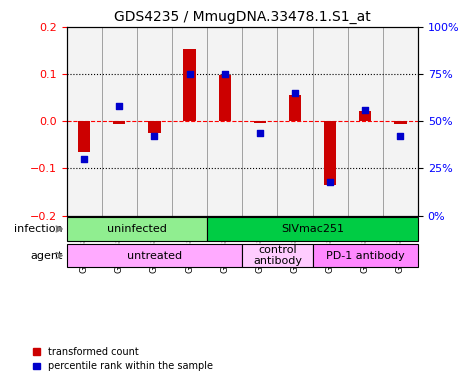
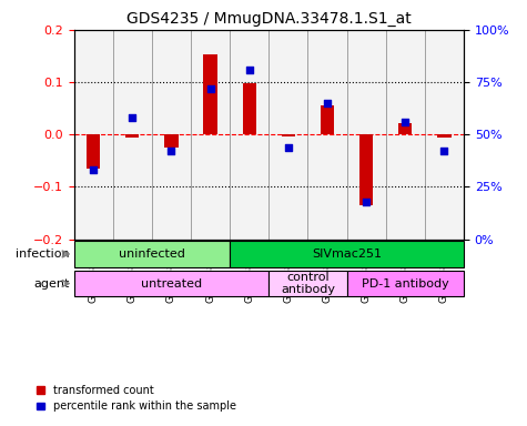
percentile rank within the sample/GSM838989: 30% -> 33%
percentile rank within the sample/GSM838992: 75% -> 72%
percentile rank within the sample/GSM838993: 75% -> 81%
